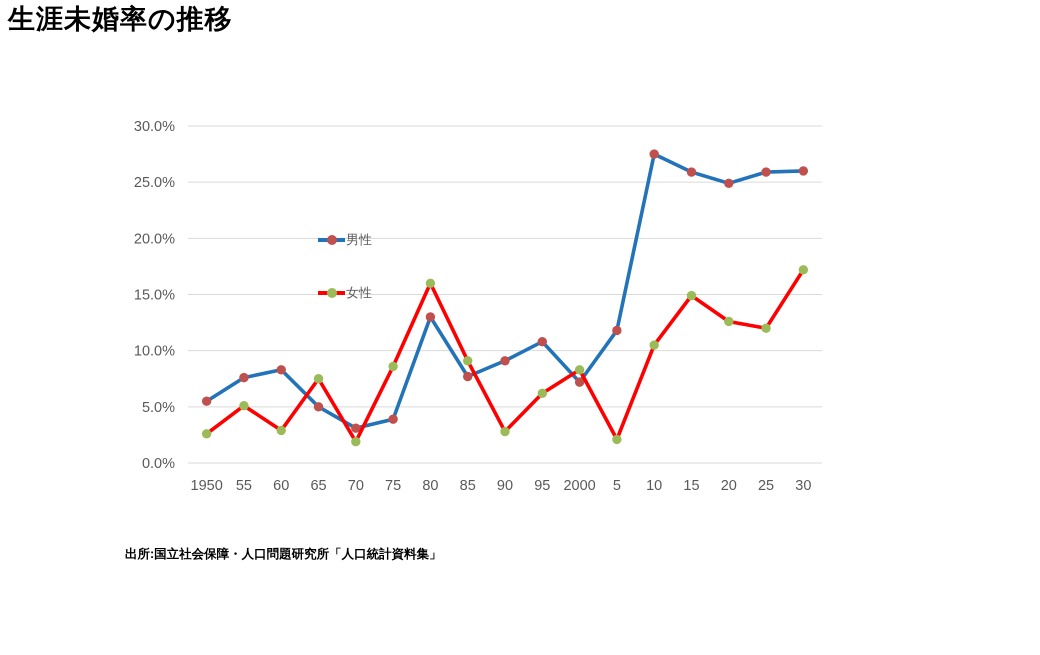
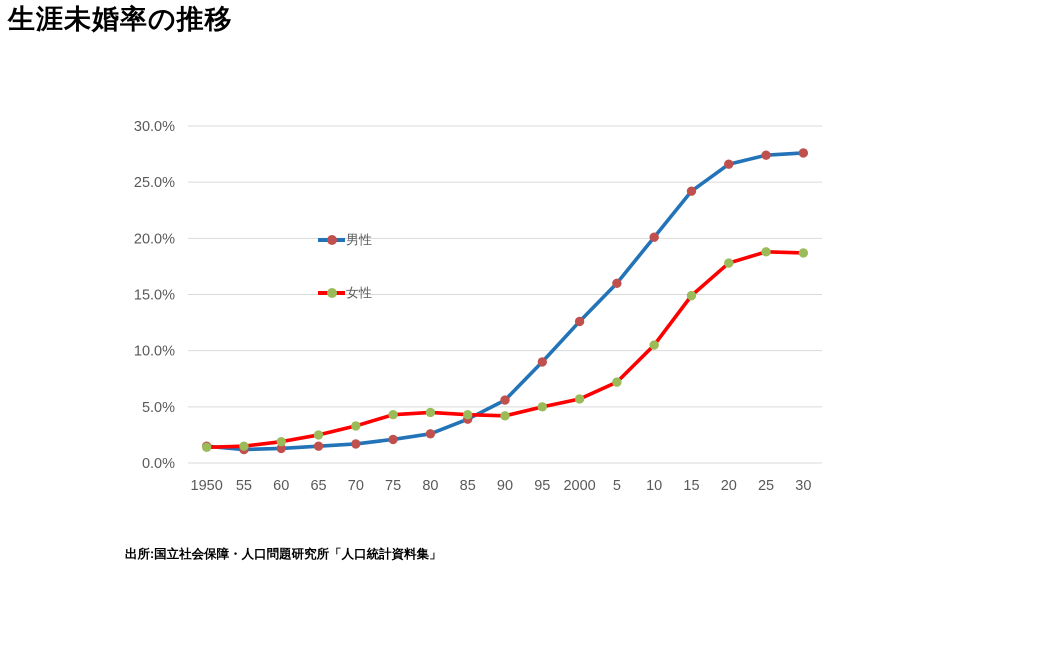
男性/1950: 5.5% -> 1.5%
女性/1950: 2.6% -> 1.4%
男性/55: 7.6% -> 1.2%
女性/55: 5.1% -> 1.5%
男性/60: 8.3% -> 1.3%
女性/60: 2.9% -> 1.9%
男性/65: 5.0% -> 1.5%
女性/65: 7.5% -> 2.5%
男性/70: 3.1% -> 1.7%
女性/70: 1.9% -> 3.3%
男性/75: 3.9% -> 2.1%
女性/75: 8.6% -> 4.3%
男性/80: 13.0% -> 2.6%
女性/80: 16.0% -> 4.5%
男性/85: 7.7% -> 3.9%
女性/85: 9.1% -> 4.3%
男性/90: 9.1% -> 5.6%
女性/90: 2.8% -> 4.2%
男性/95: 10.8% -> 9.0%
女性/95: 6.2% -> 5.0%
男性/2000: 7.2% -> 12.6%
女性/2000: 8.3% -> 5.7%
男性/5: 11.8% -> 16.0%
女性/5: 2.1% -> 7.2%
男性/10: 27.5% -> 20.1%
男性/15: 25.9% -> 24.2%
男性/20: 24.9% -> 26.6%
女性/20: 12.6% -> 17.8%
男性/25: 25.9% -> 27.4%
女性/25: 12.0% -> 18.8%
男性/30: 26.0% -> 27.6%
女性/30: 17.2% -> 18.7%
